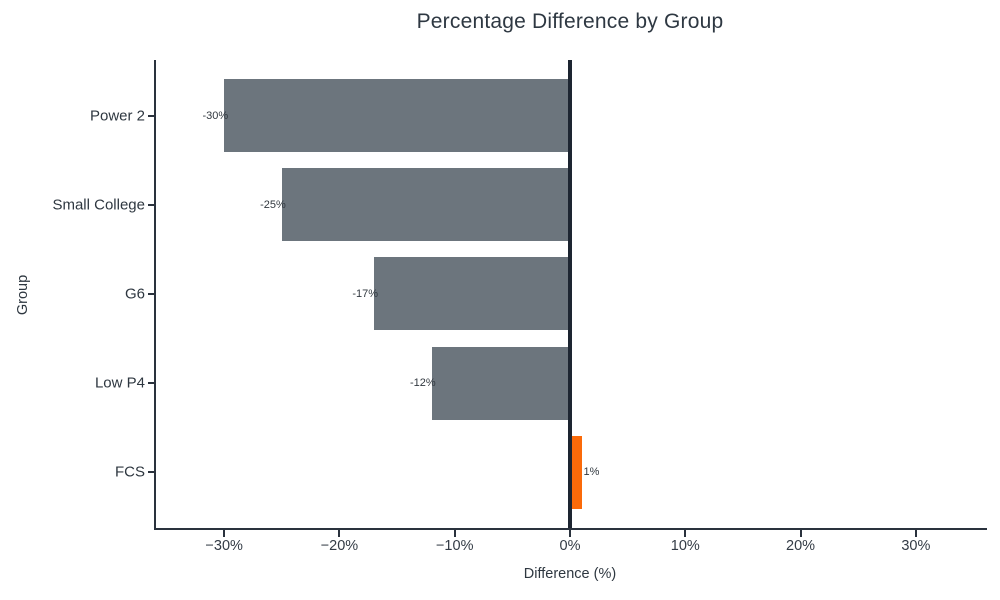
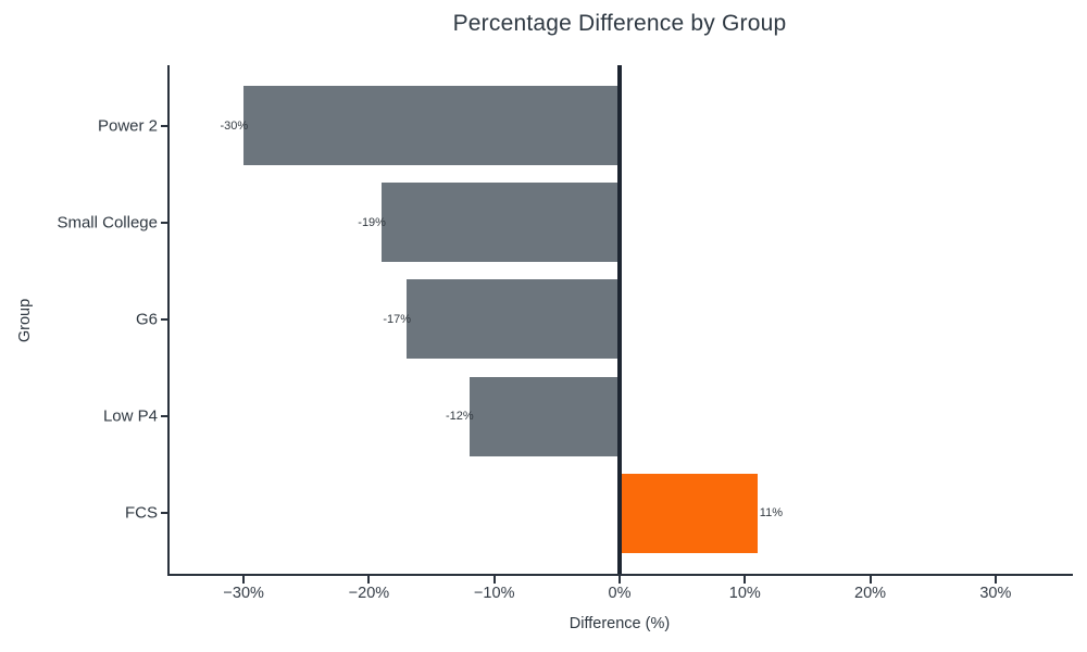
Small College: -25% -> -19%
FCS: 1% -> 11%
